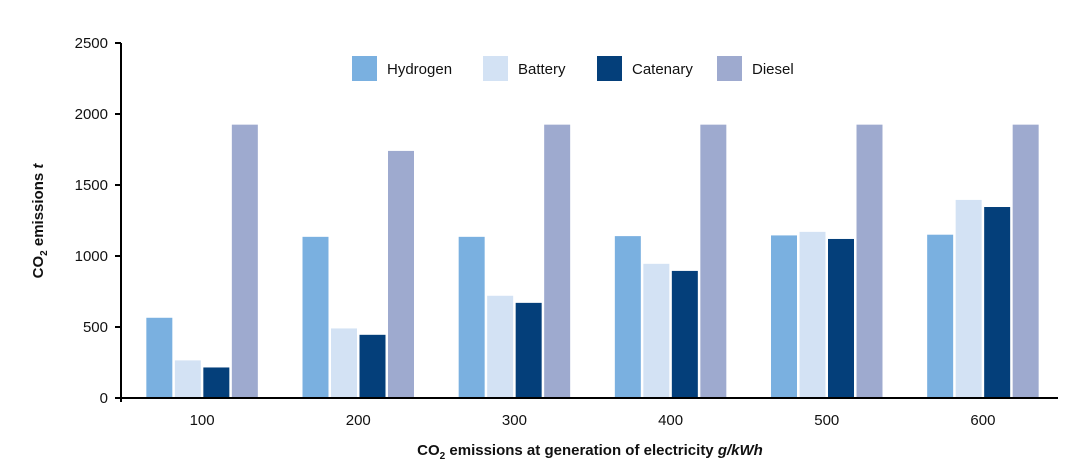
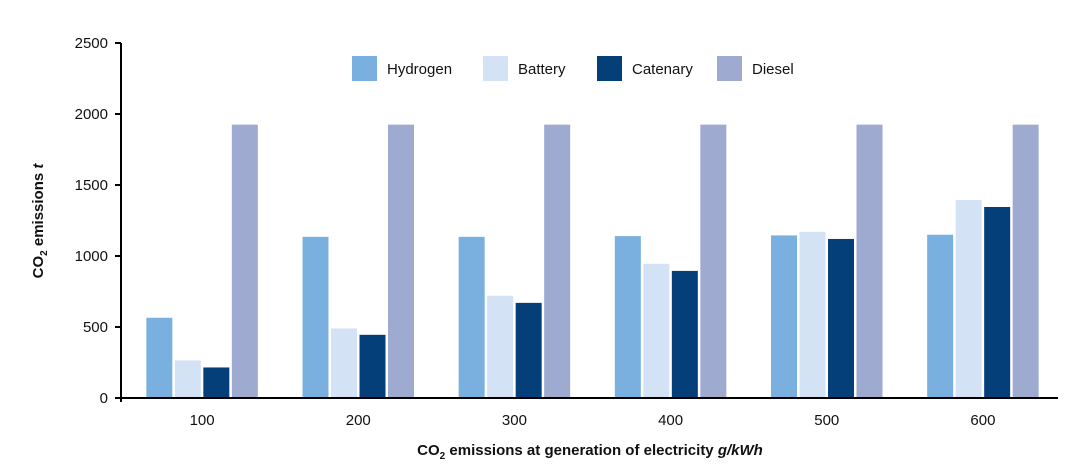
Diesel/200: 1740 -> 1920
